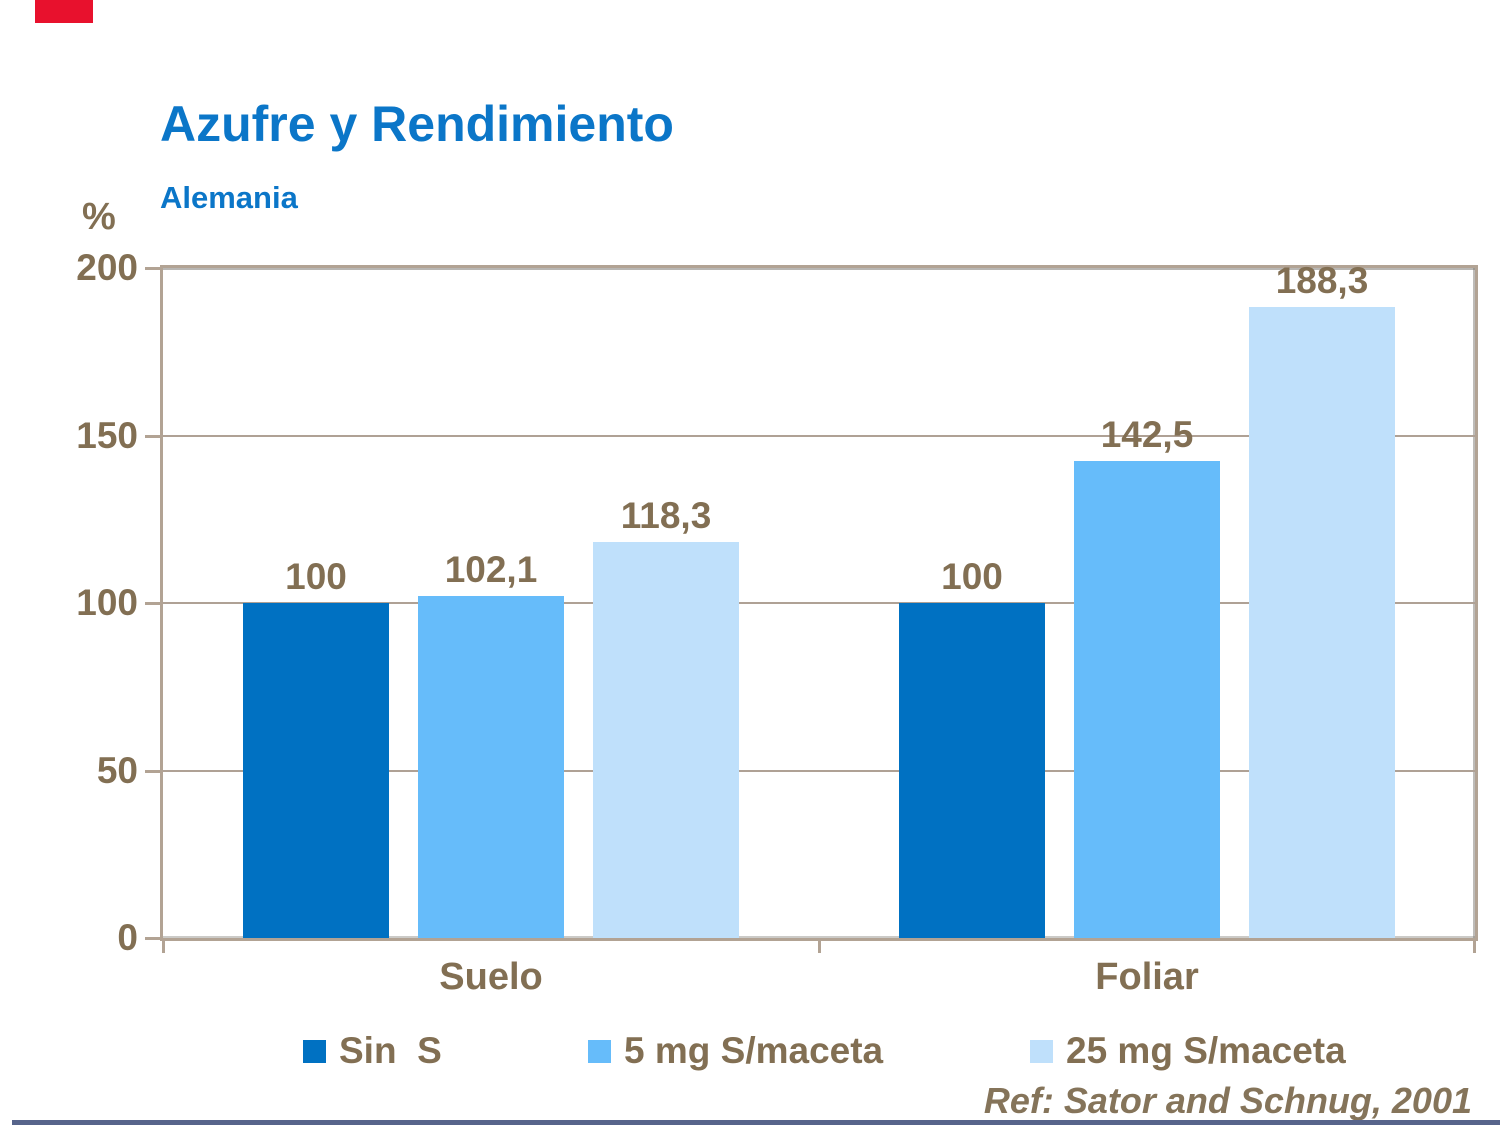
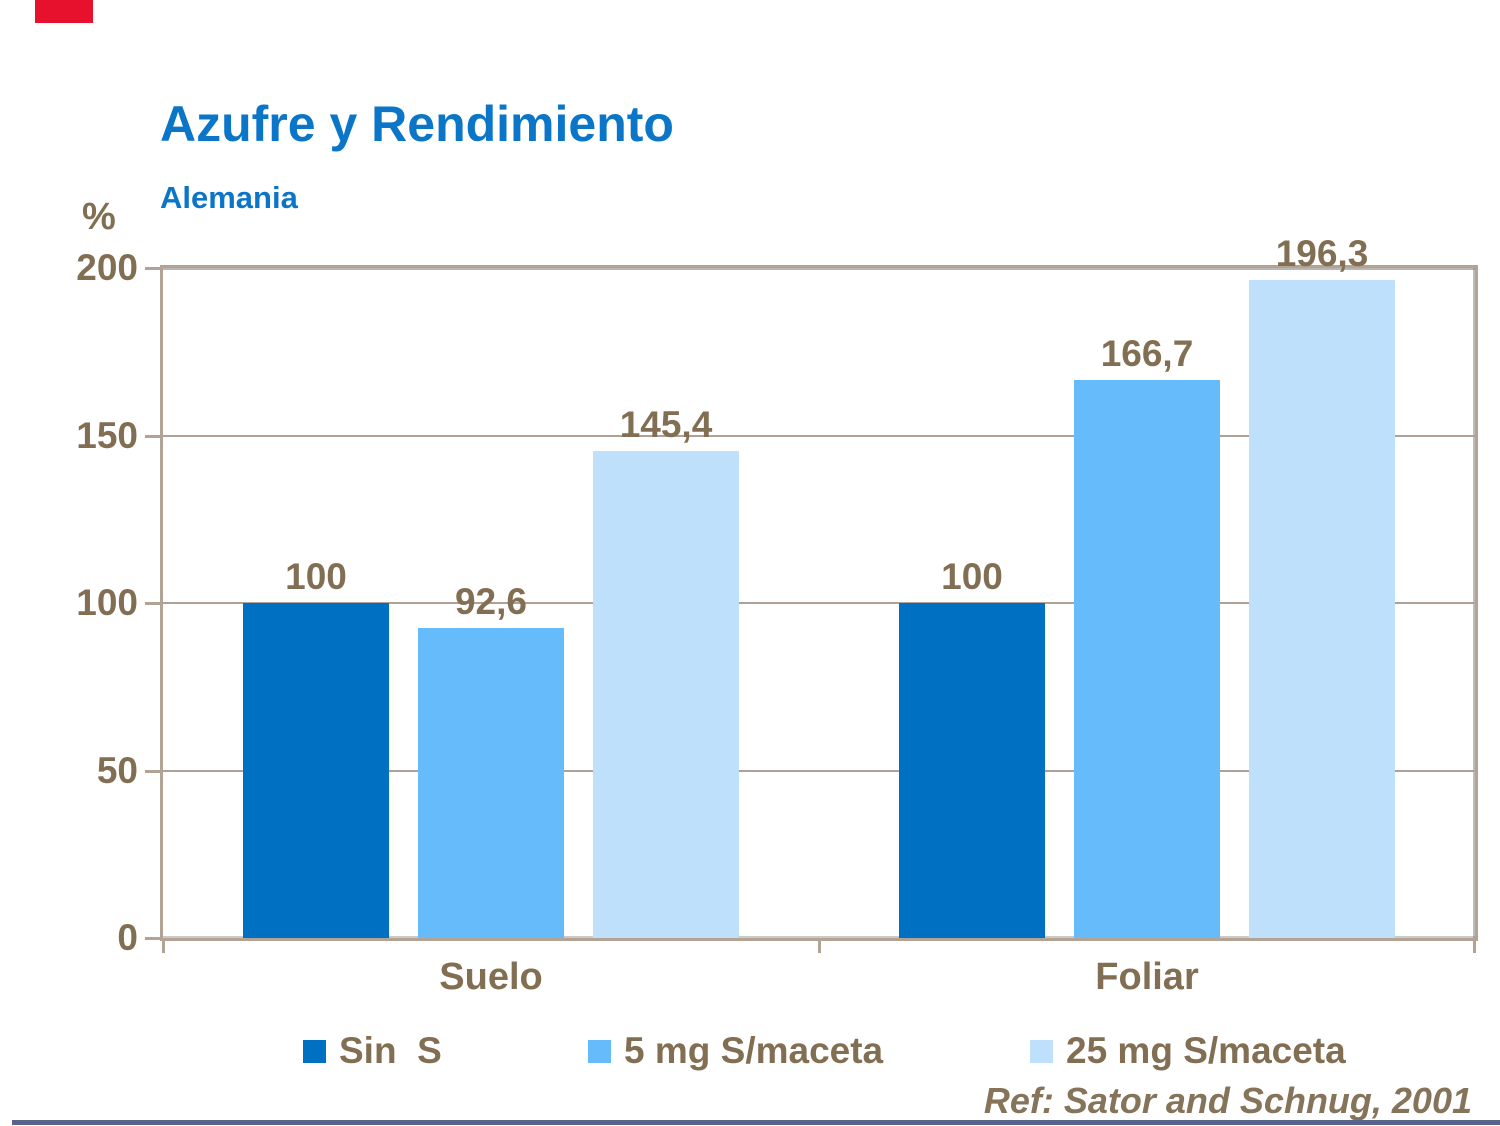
5 mg S/maceta/Suelo: 102,1 -> 92,6
25 mg S/maceta/Suelo: 118,3 -> 145,4
5 mg S/maceta/Foliar: 142,5 -> 166,7
25 mg S/maceta/Foliar: 188,3 -> 196,3
